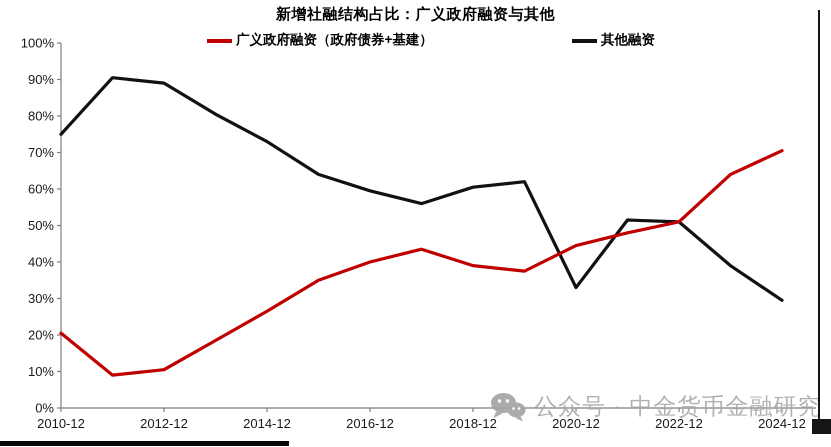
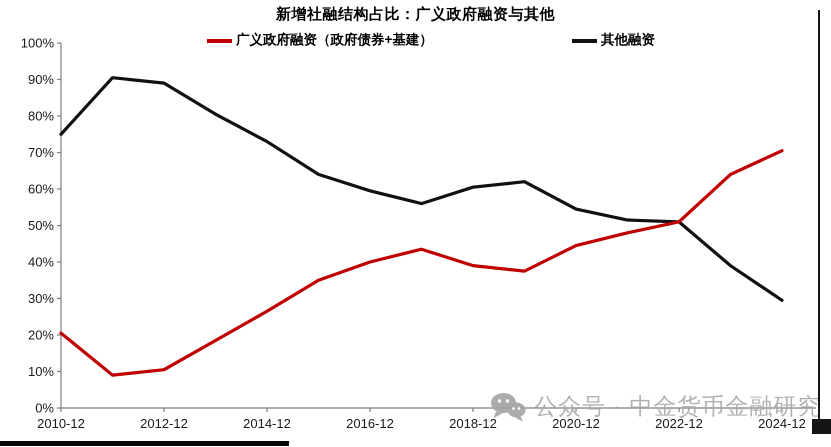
其他融资/2020-12: 33% -> 54%
